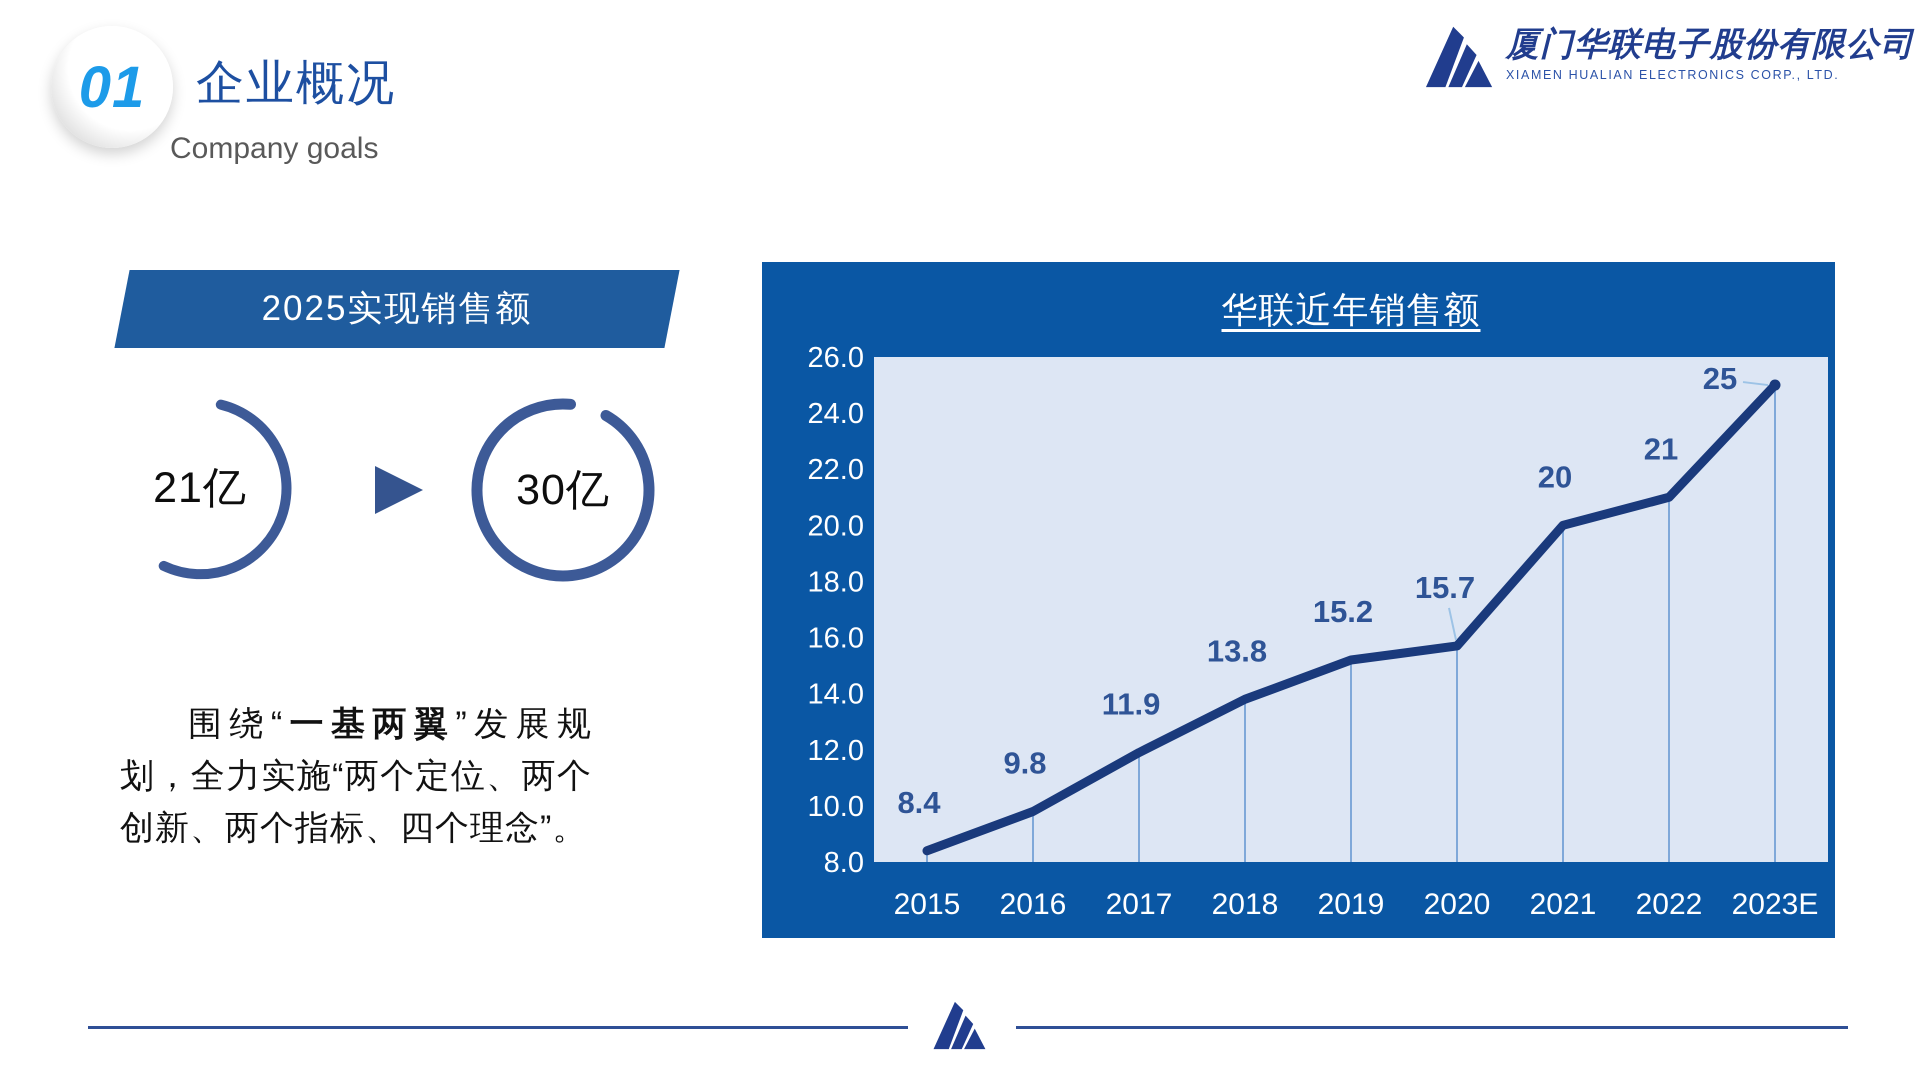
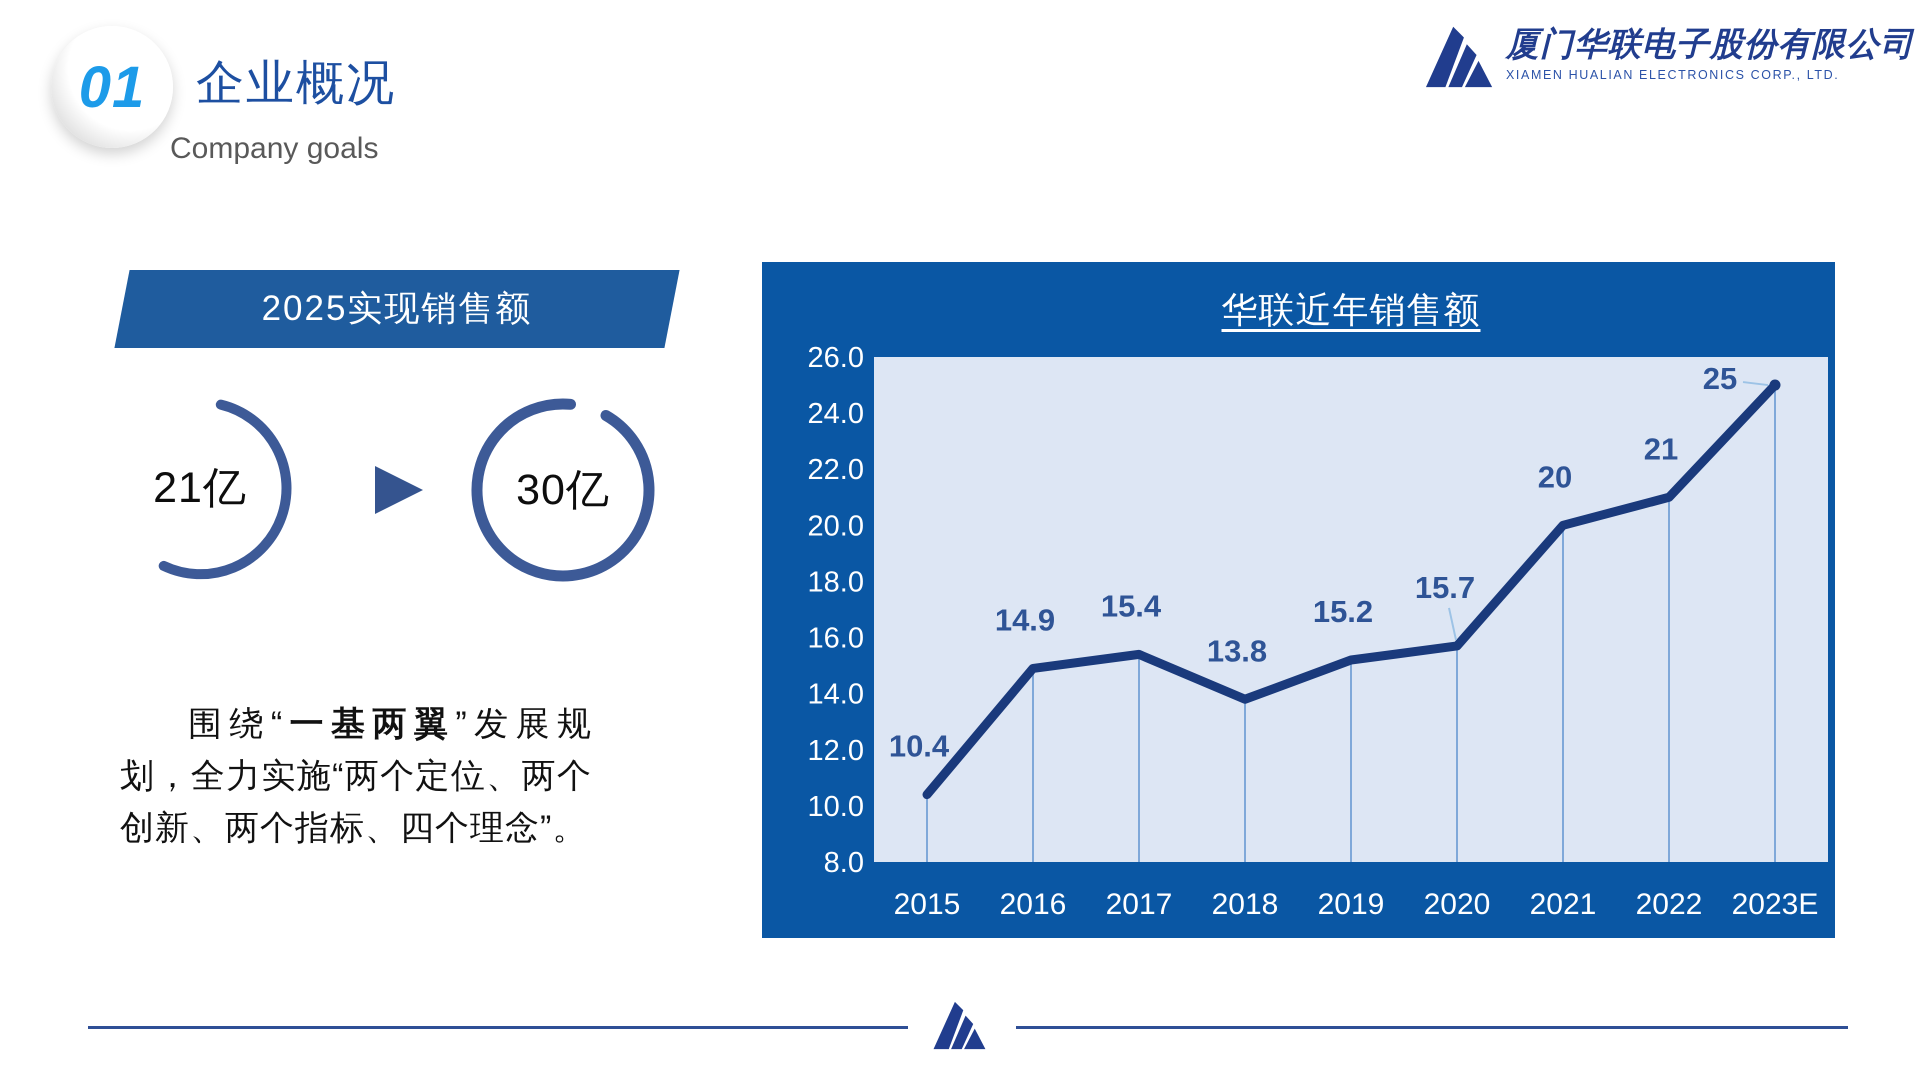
2015: 8.4 -> 10.4
2016: 9.8 -> 14.9
2017: 11.9 -> 15.4
